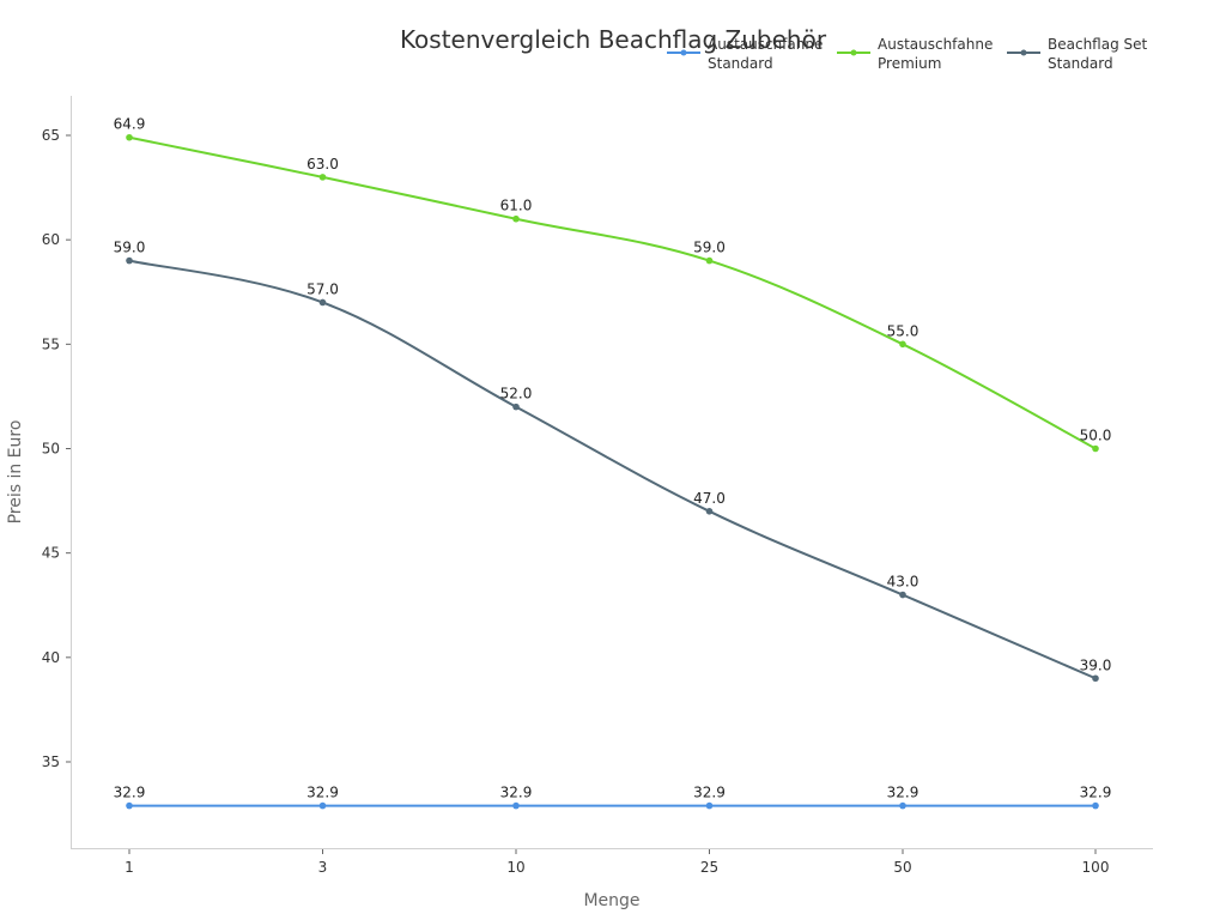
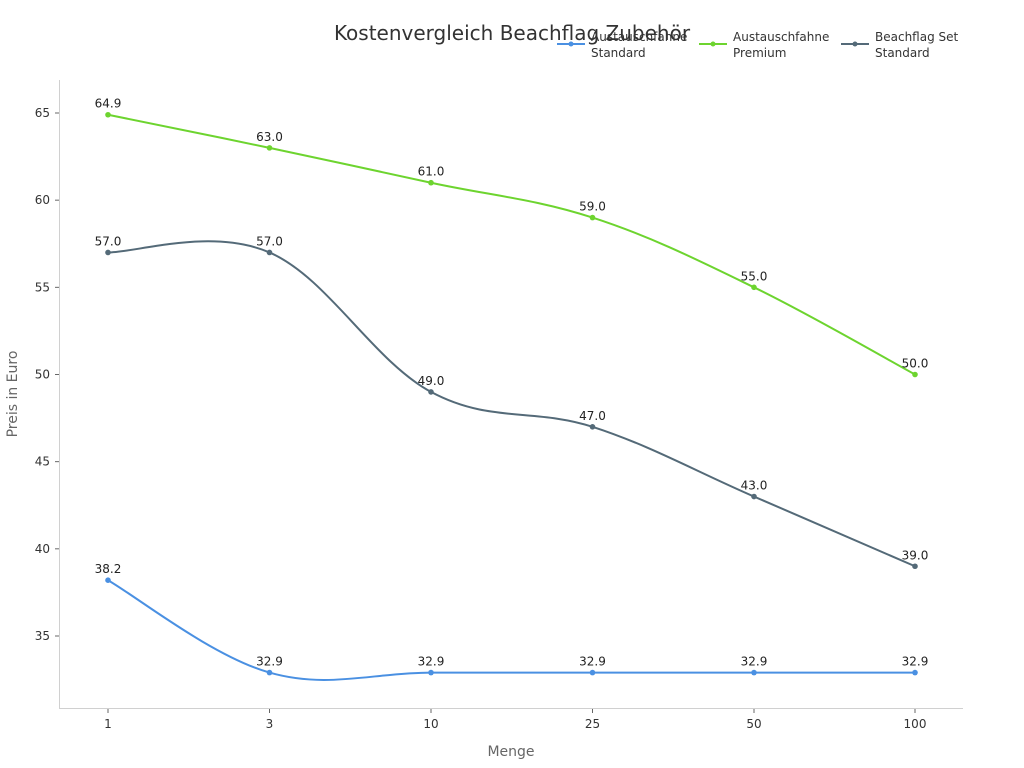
Austauschfahne Standard/1: 32.9 -> 38.2
Beachflag Set Standard/1: 59.0 -> 57.0
Beachflag Set Standard/10: 52.0 -> 49.0
